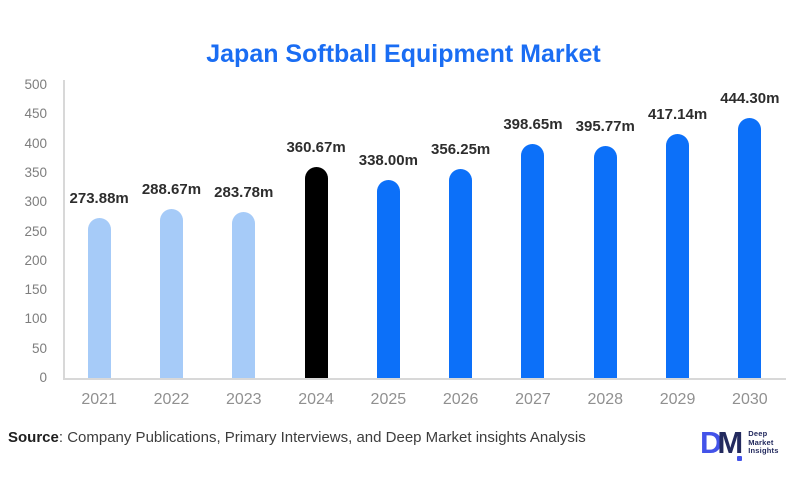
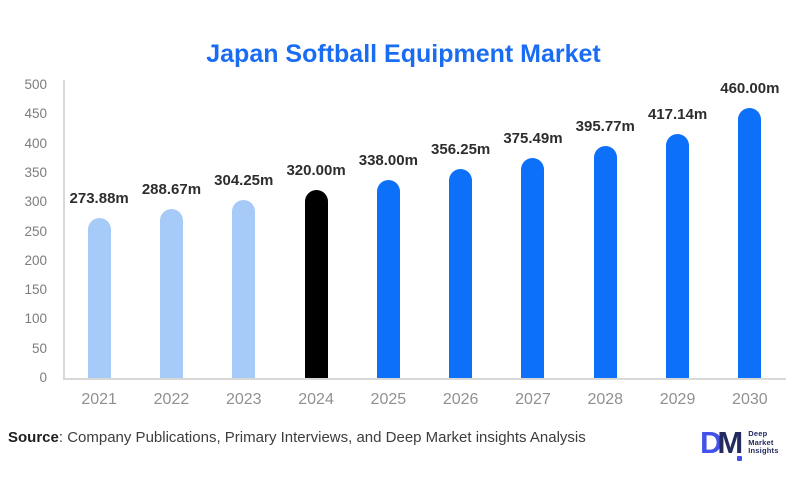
2023: 283.78m -> 304.25m
2024: 360.67m -> 320.00m
2027: 398.65m -> 375.49m
2030: 444.30m -> 460.00m
